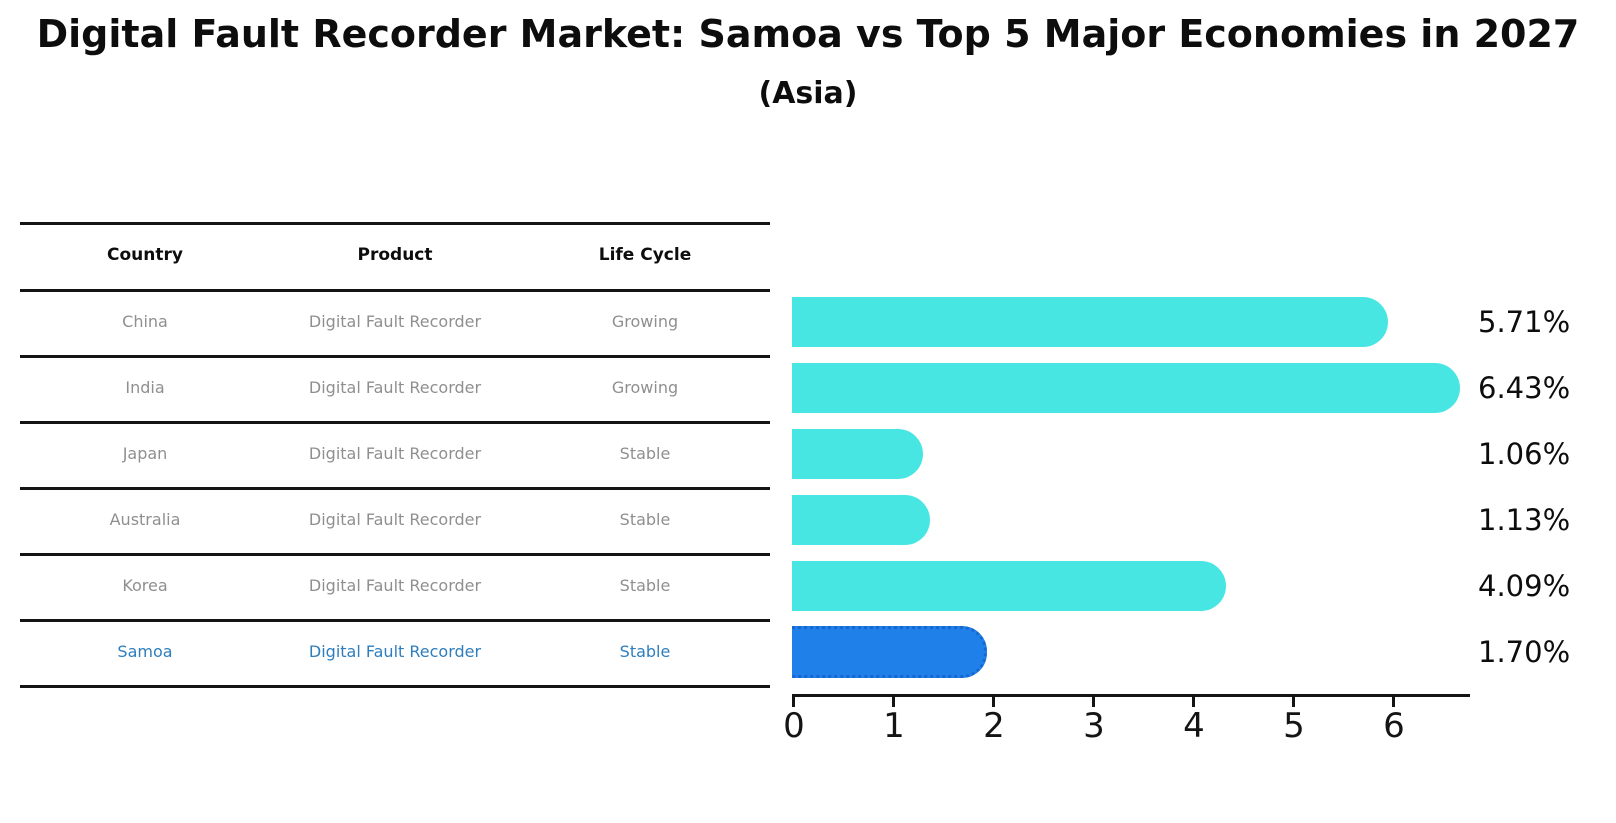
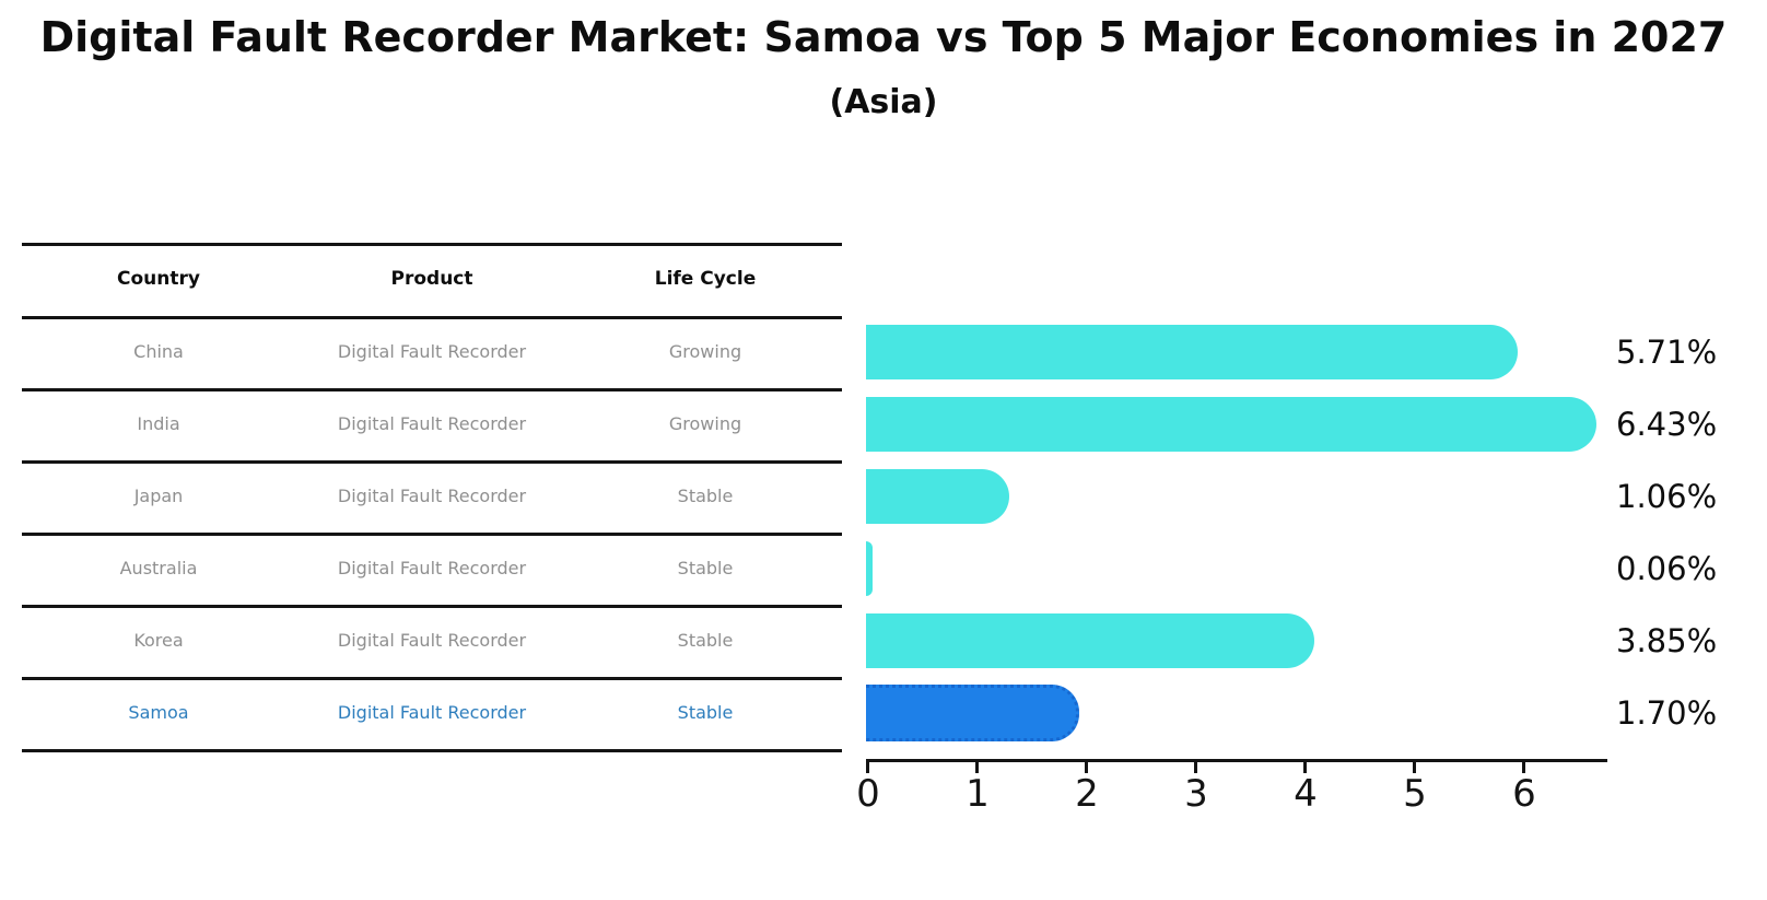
Australia: 1.13% -> 0.06%
Korea: 4.09% -> 3.85%
